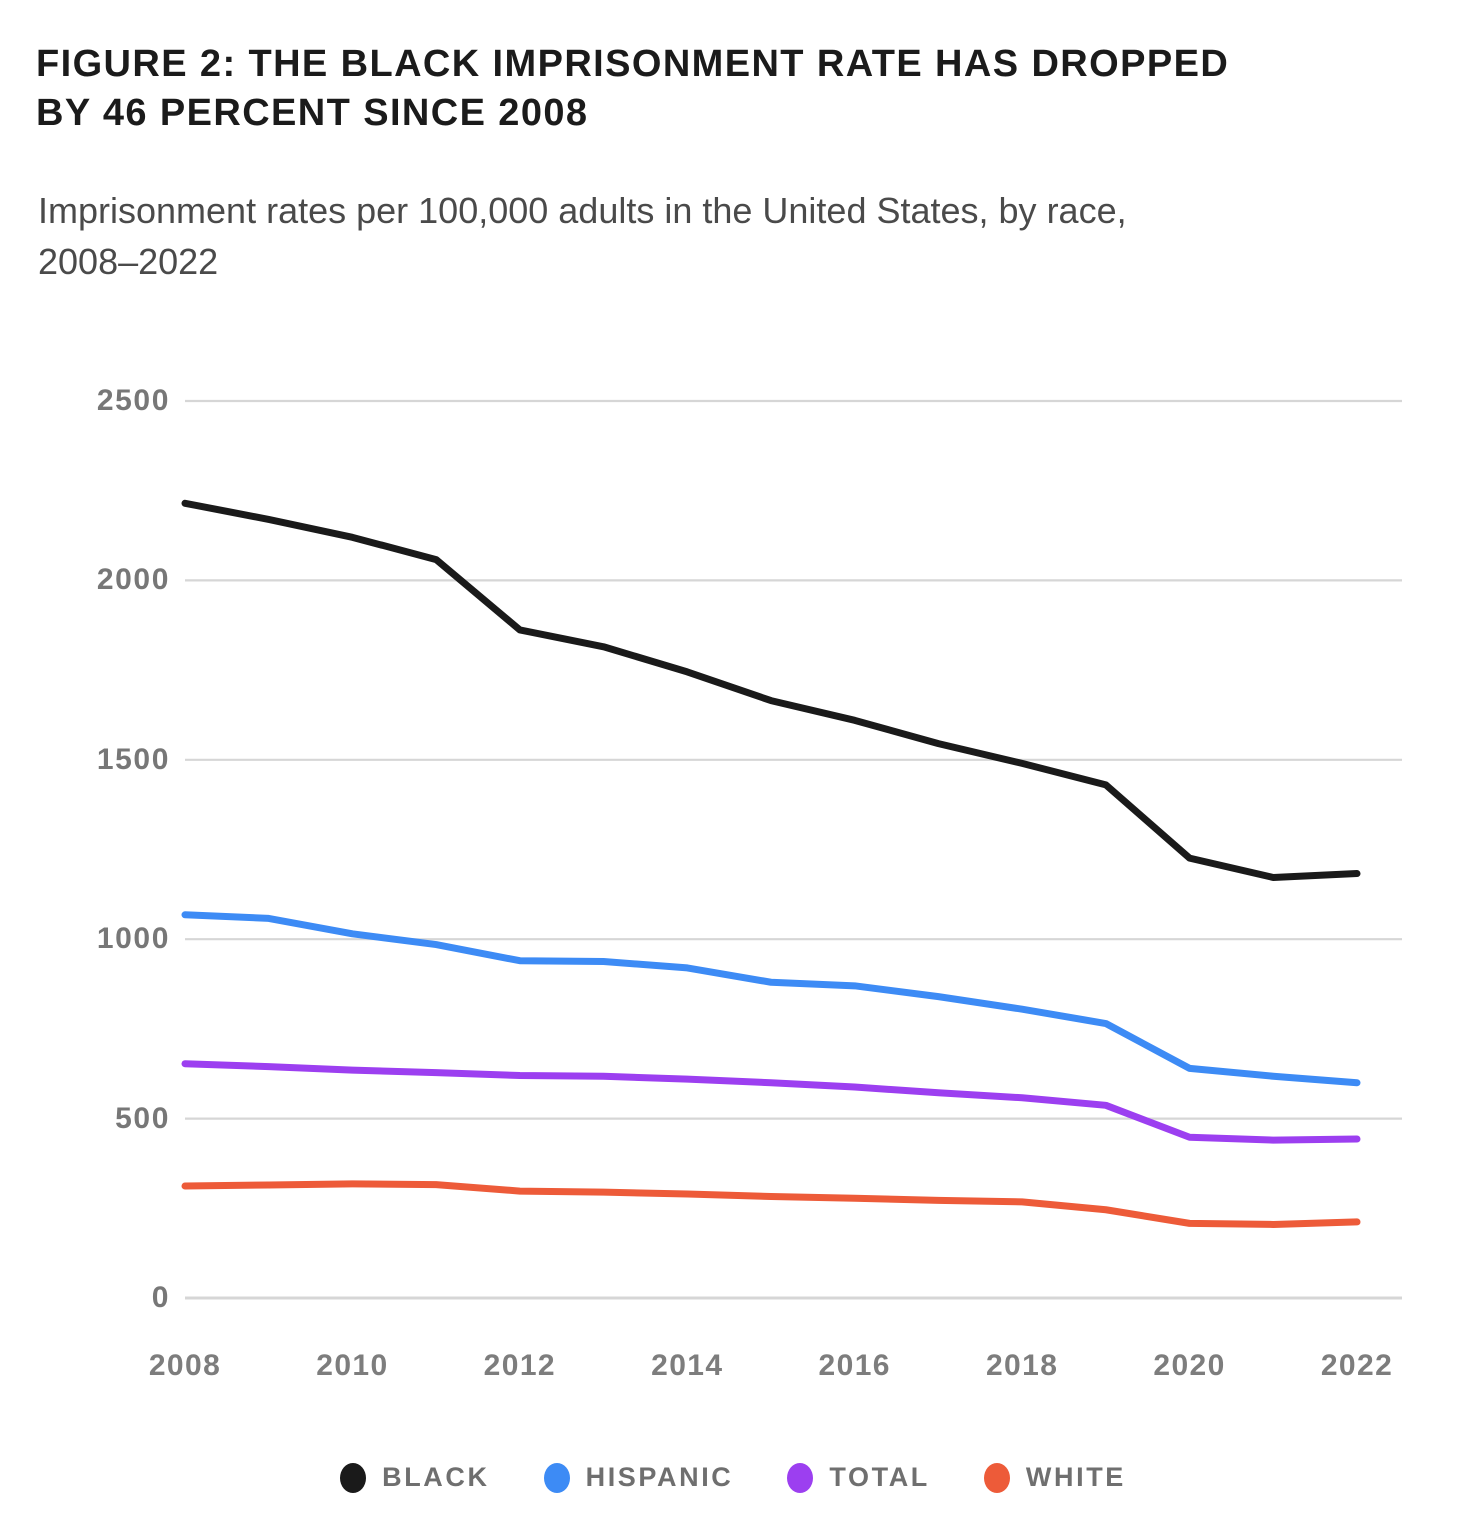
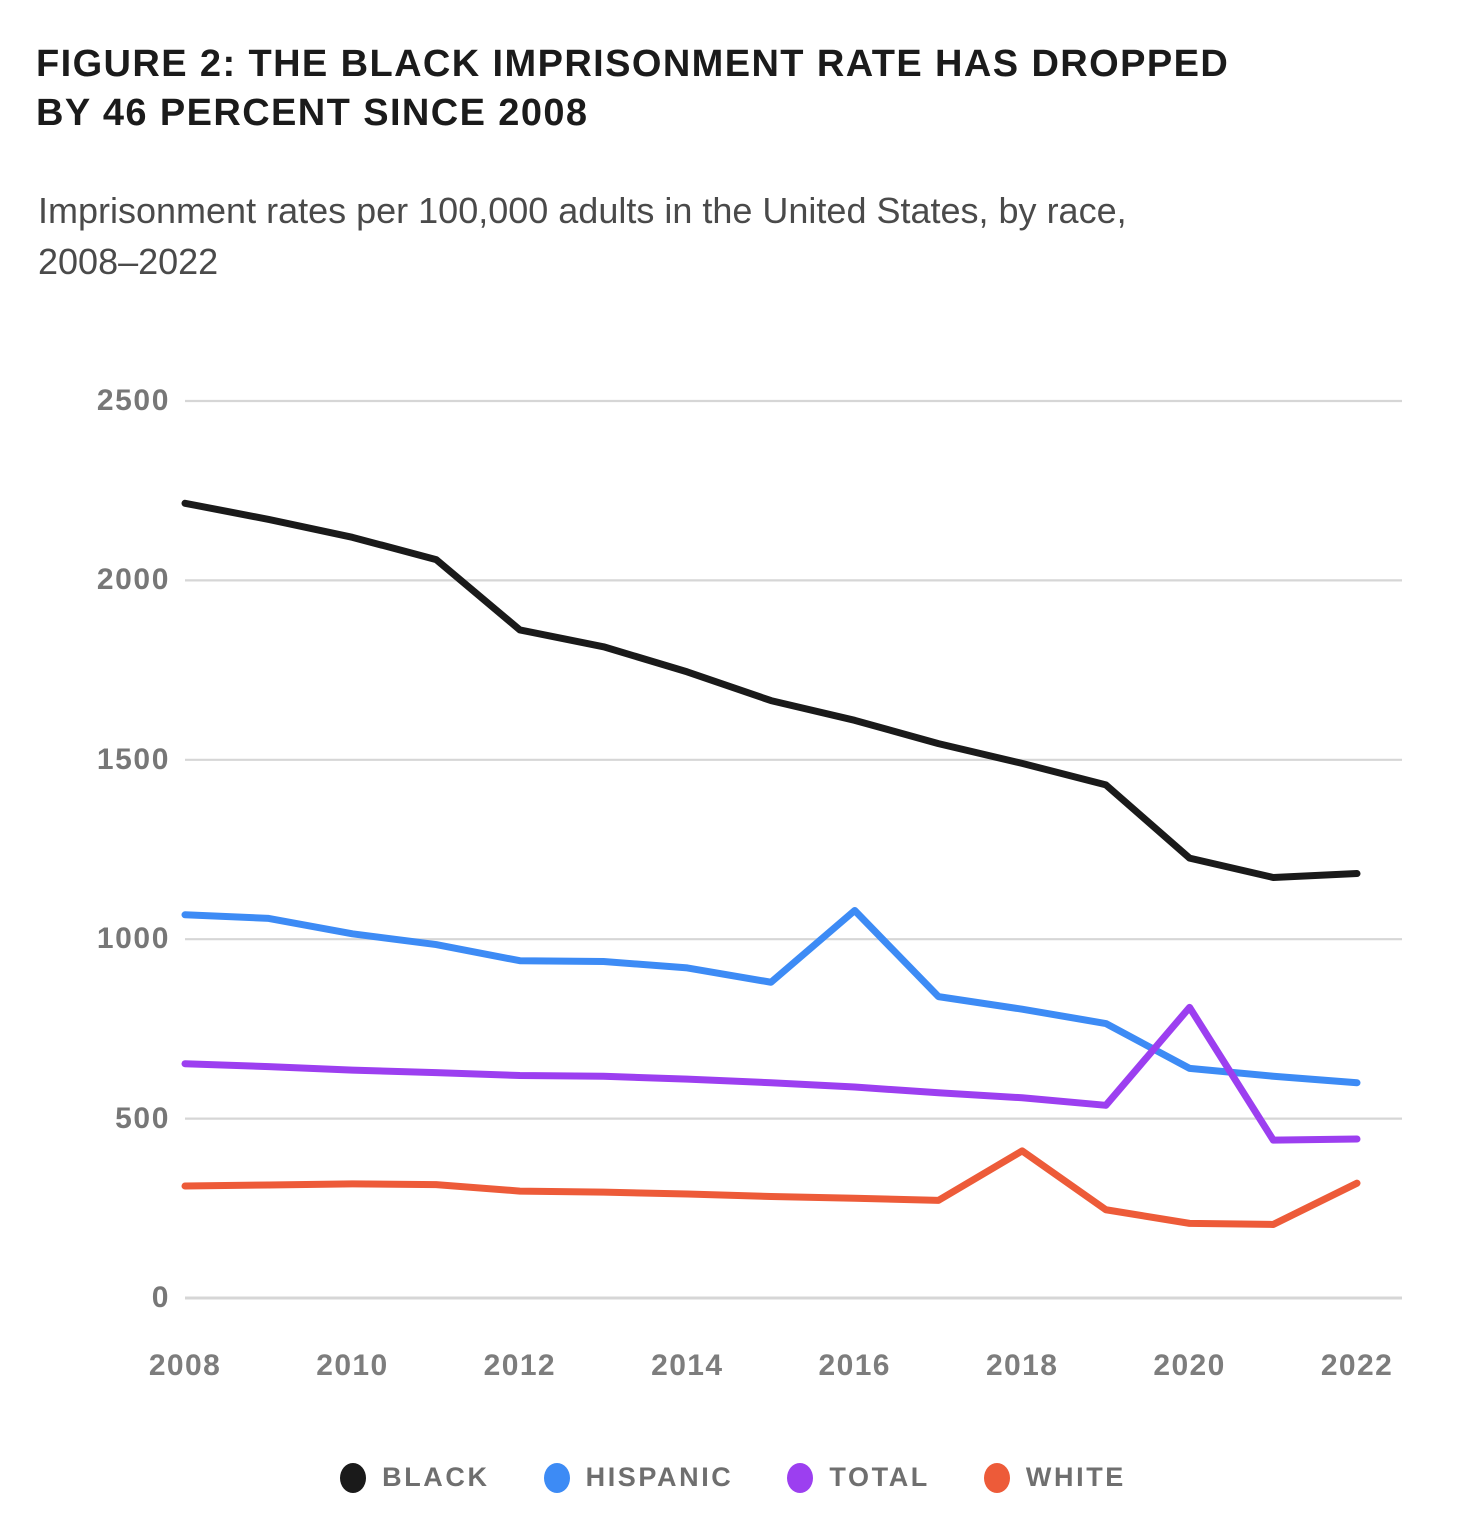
HISPANIC/2016: 870 -> 1080
WHITE/2018: 270 -> 410
TOTAL/2020: 450 -> 810
WHITE/2022: 210 -> 320
